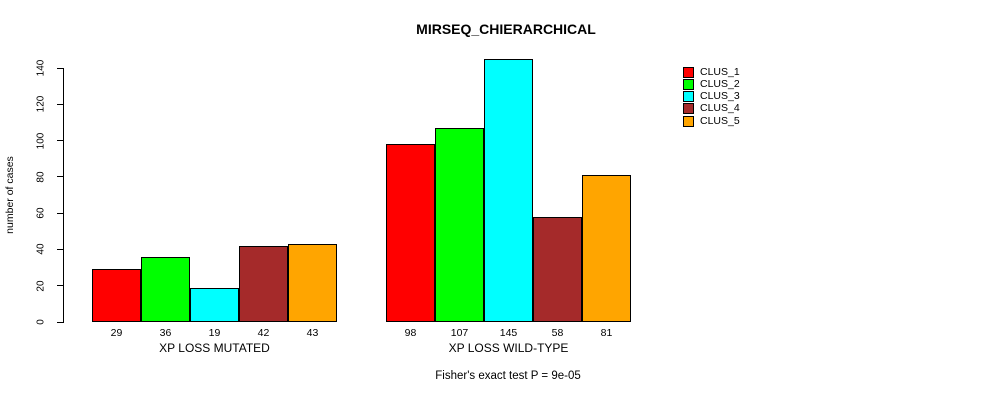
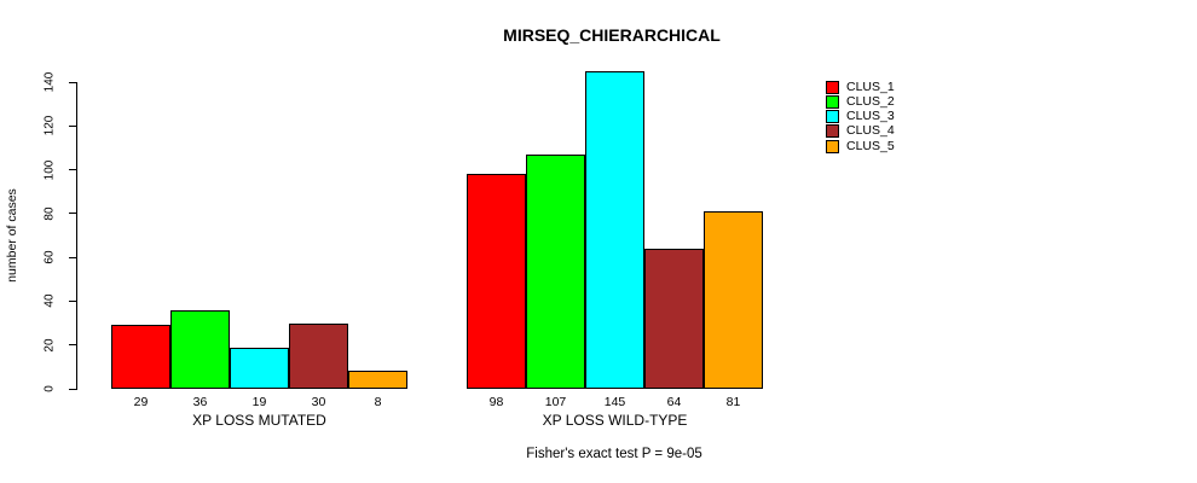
CLUS_4/XP LOSS MUTATED: 42 -> 30
CLUS_5/XP LOSS MUTATED: 43 -> 8
CLUS_4/XP LOSS WILD-TYPE: 58 -> 64
